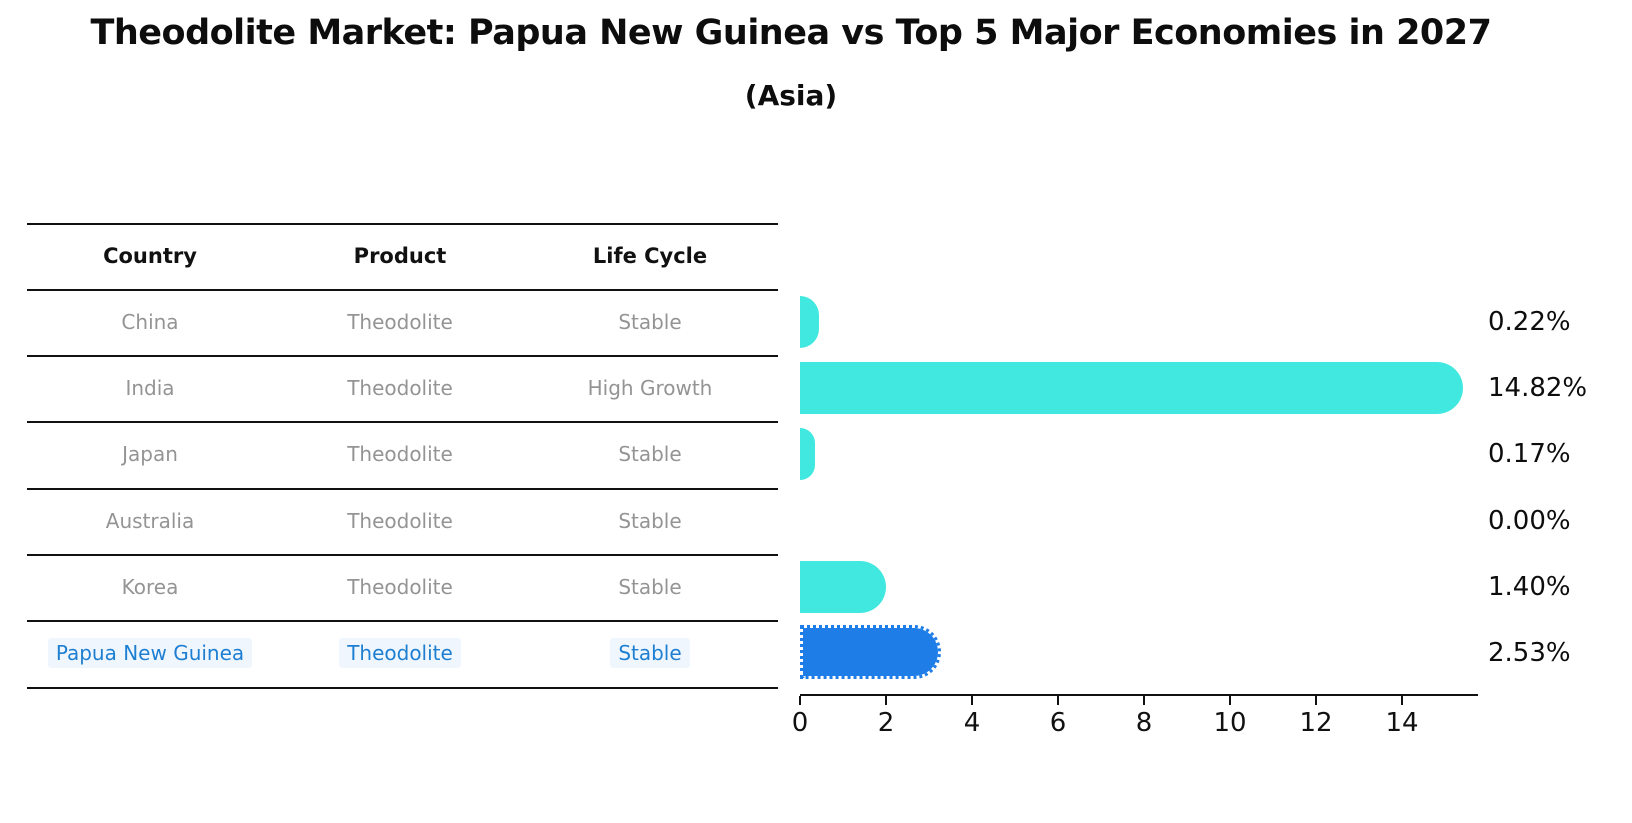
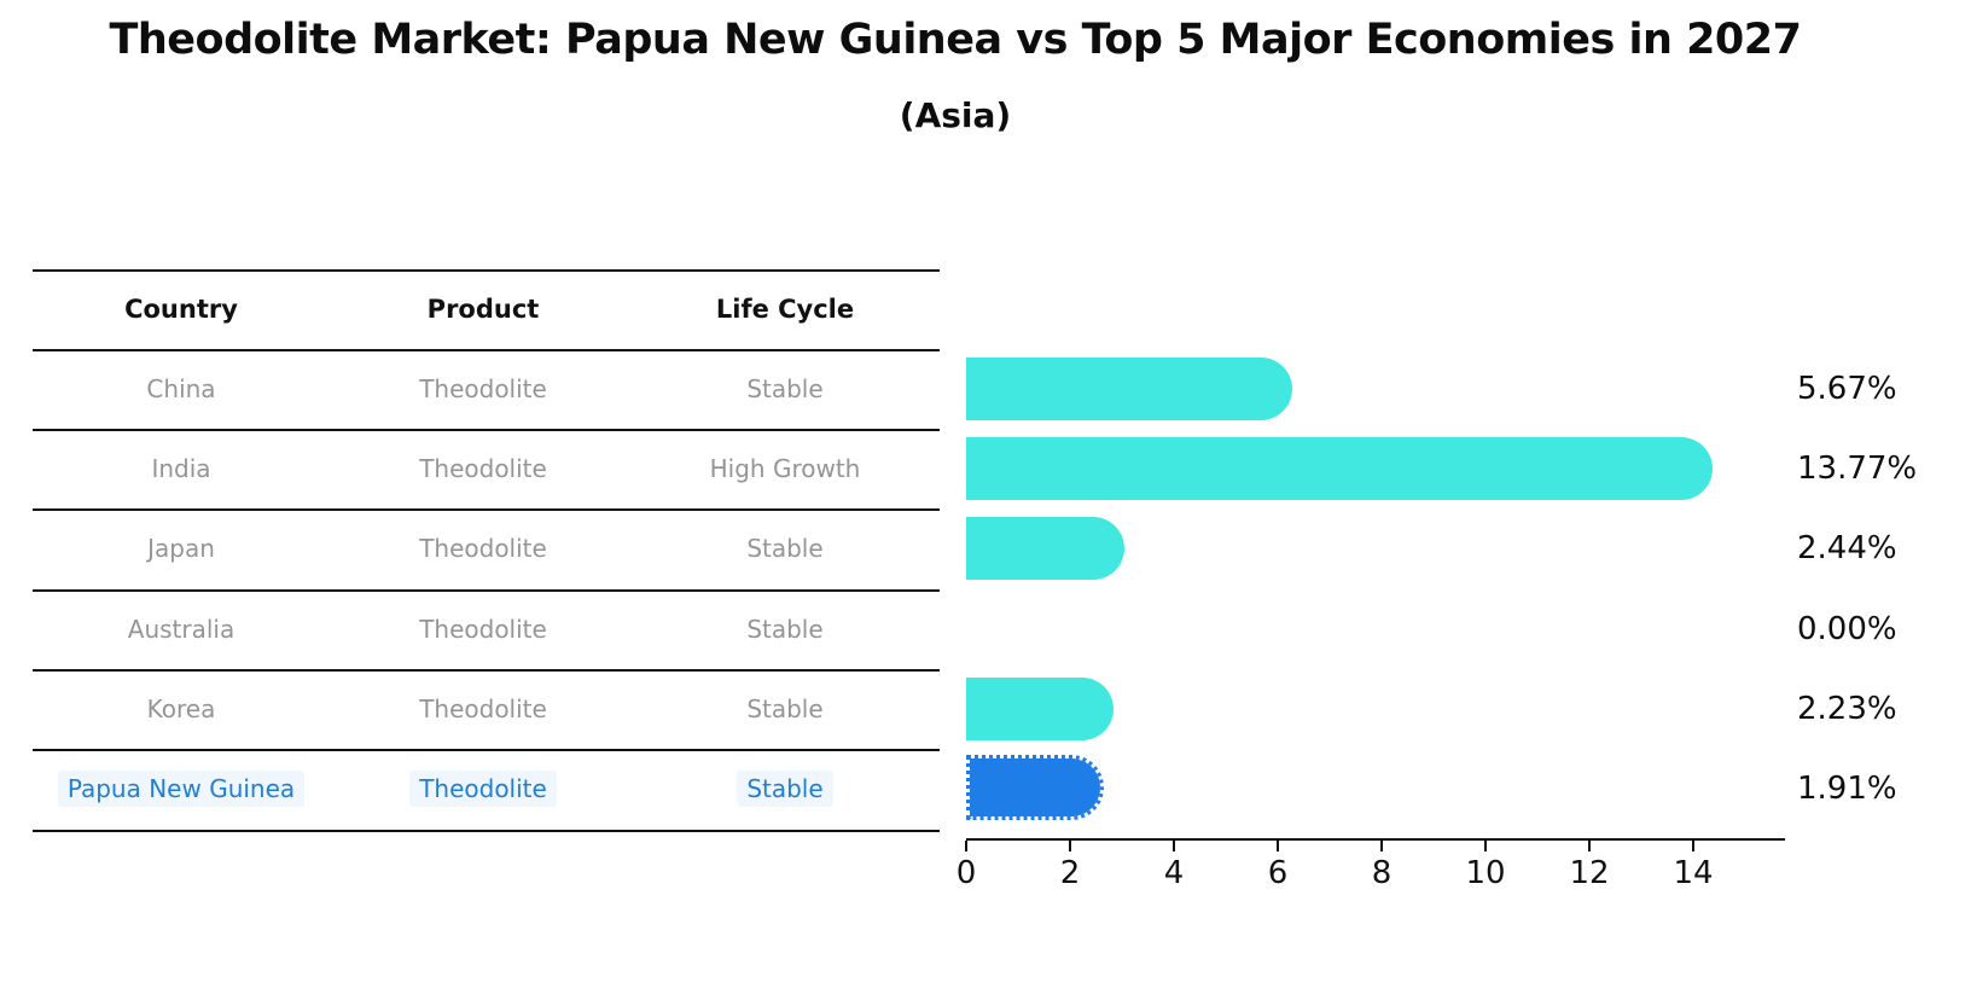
China: 0.22% -> 5.67%
India: 14.82% -> 13.77%
Japan: 0.17% -> 2.44%
Korea: 1.40% -> 2.23%
Papua New Guinea: 2.53% -> 1.91%
